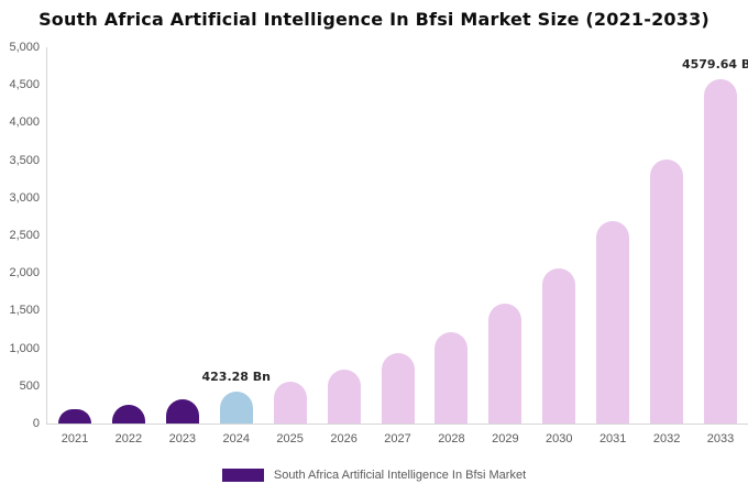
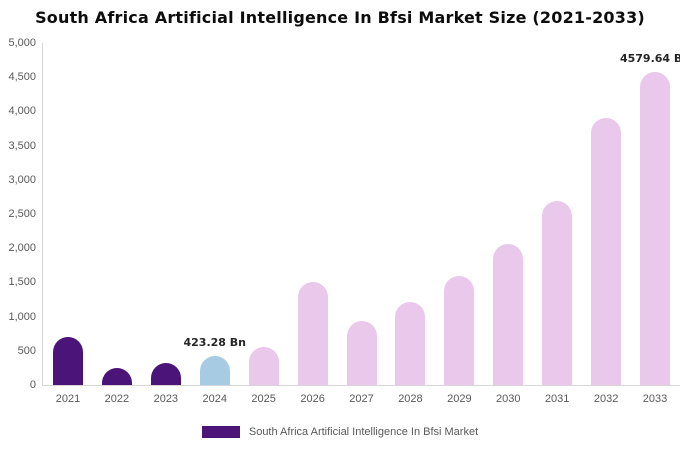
2021: 200 -> 700
2026: 700 -> 1500
2032: 3500 -> 3900
